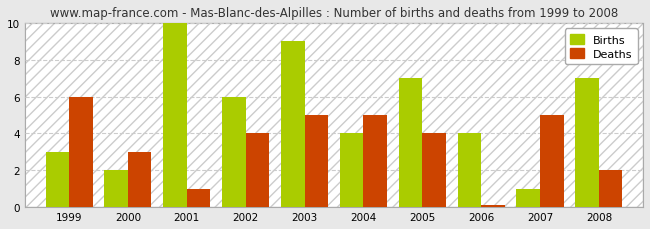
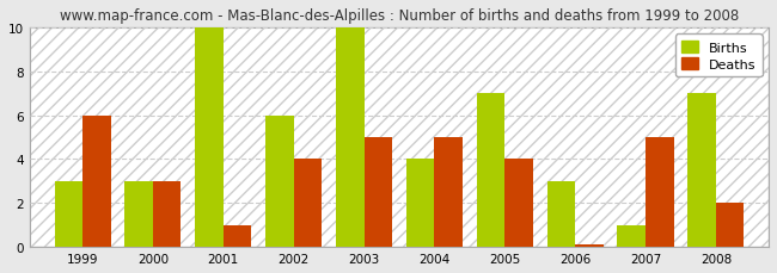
Births/2000: 2 -> 3
Births/2003: 9 -> 10
Births/2006: 4 -> 3
